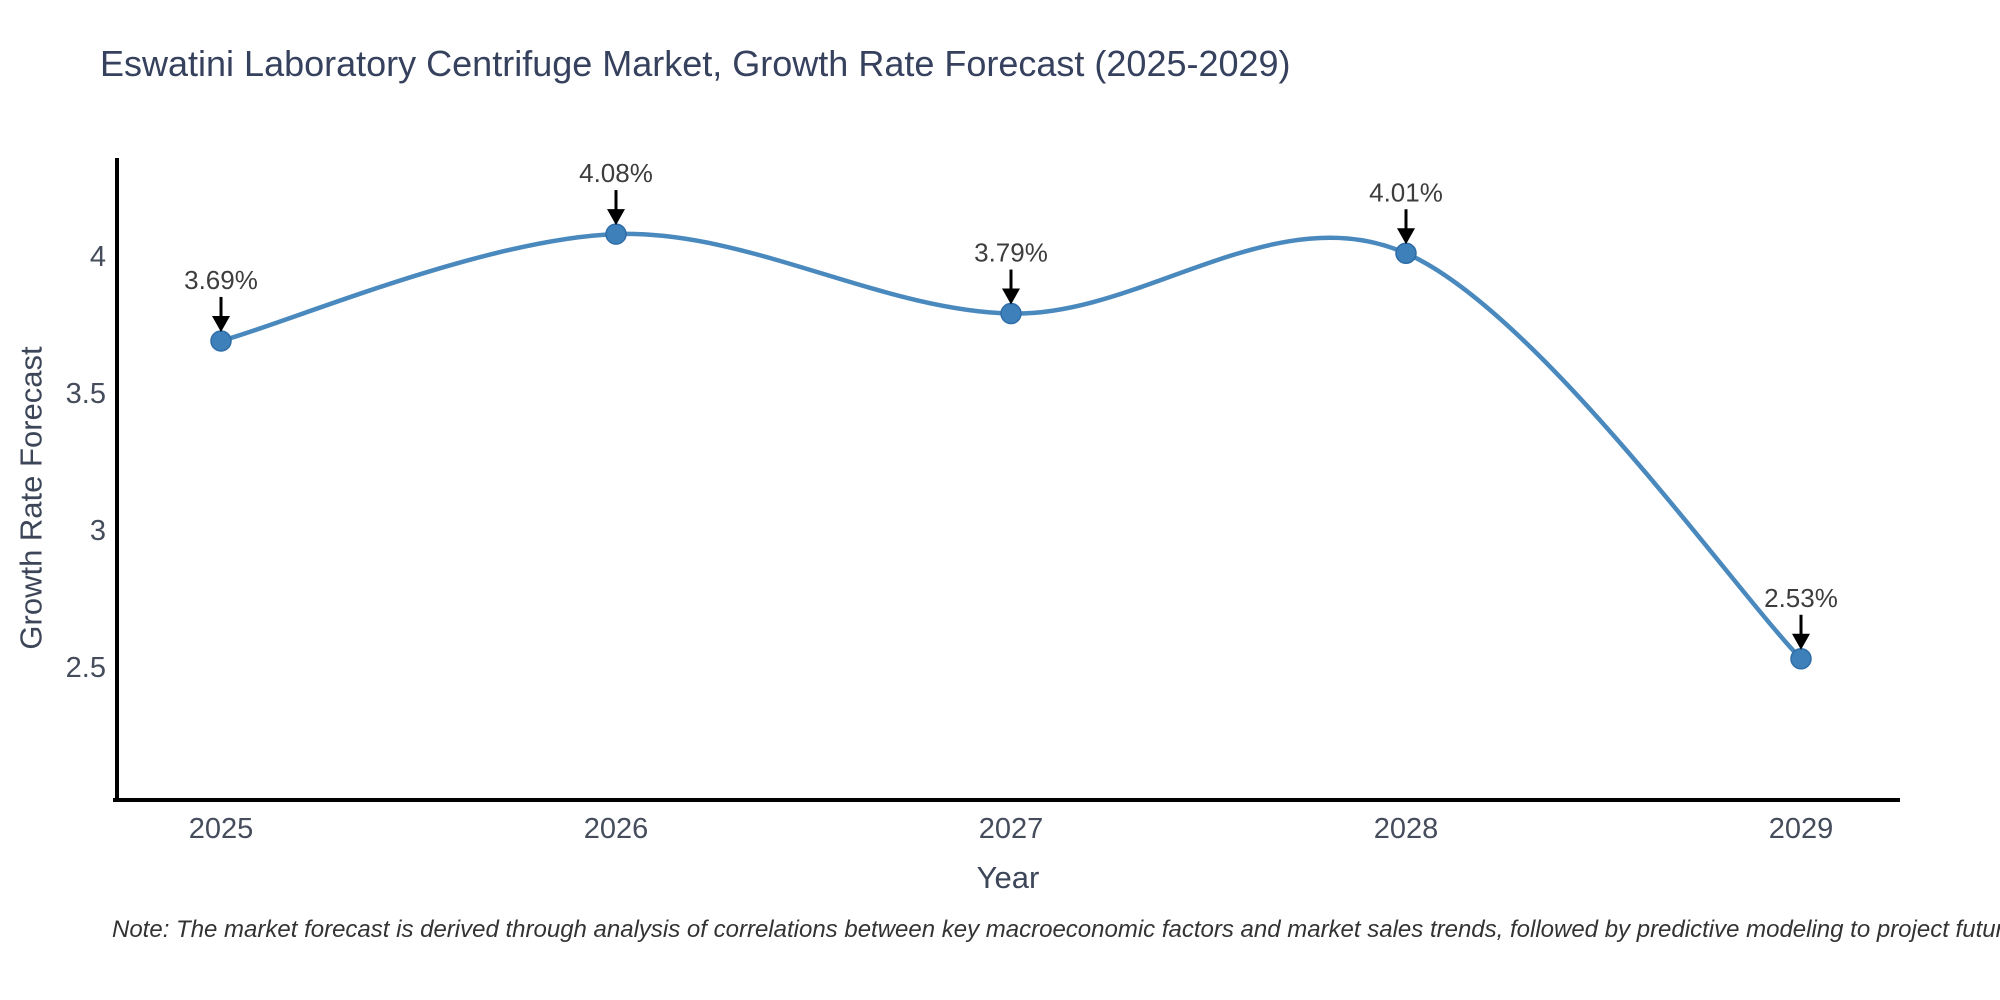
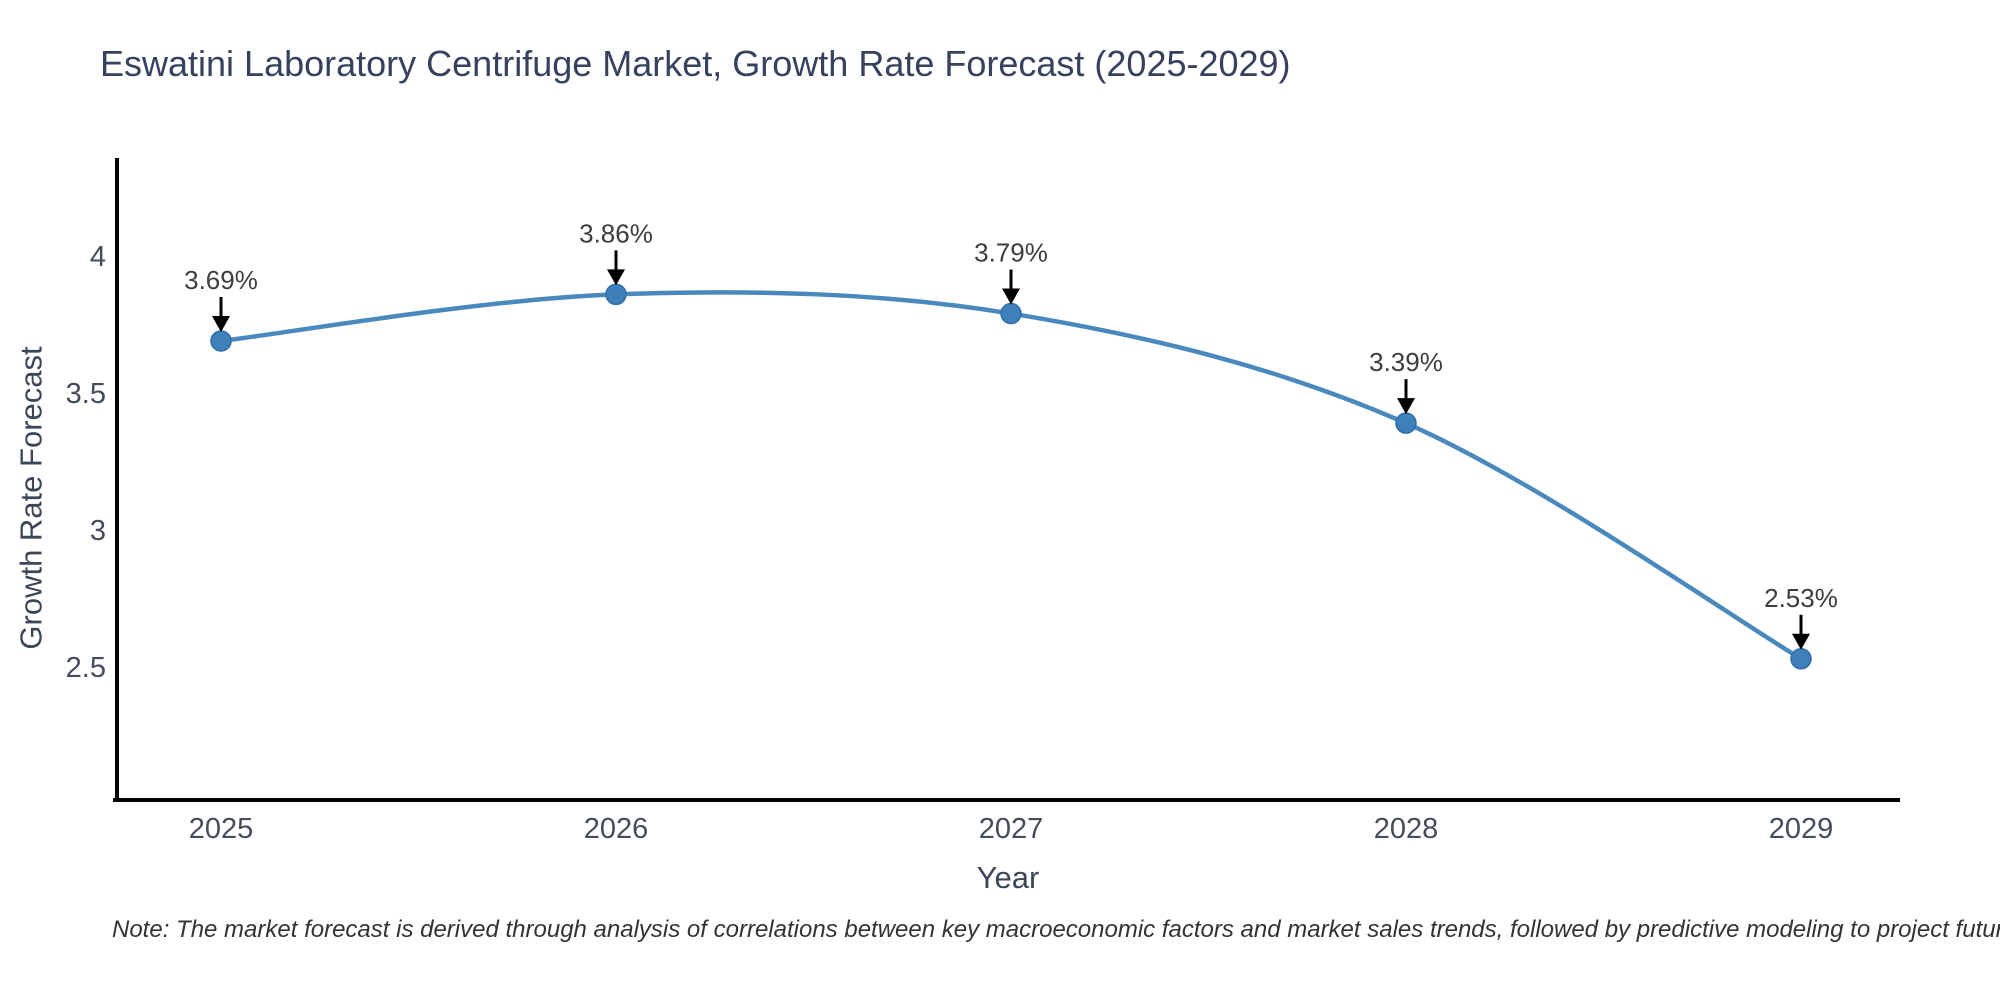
2026: 4.08% -> 3.86%
2028: 4.01% -> 3.39%
